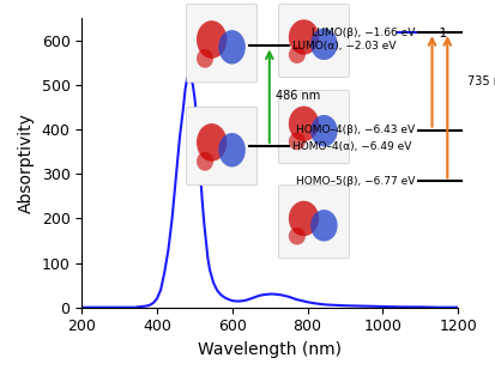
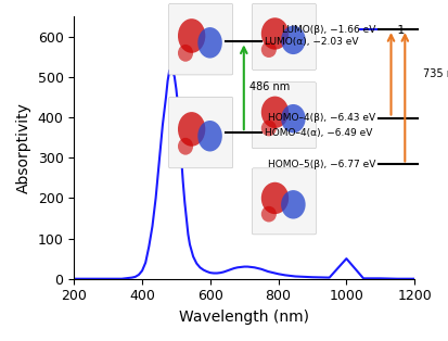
1000: 2 -> 50
